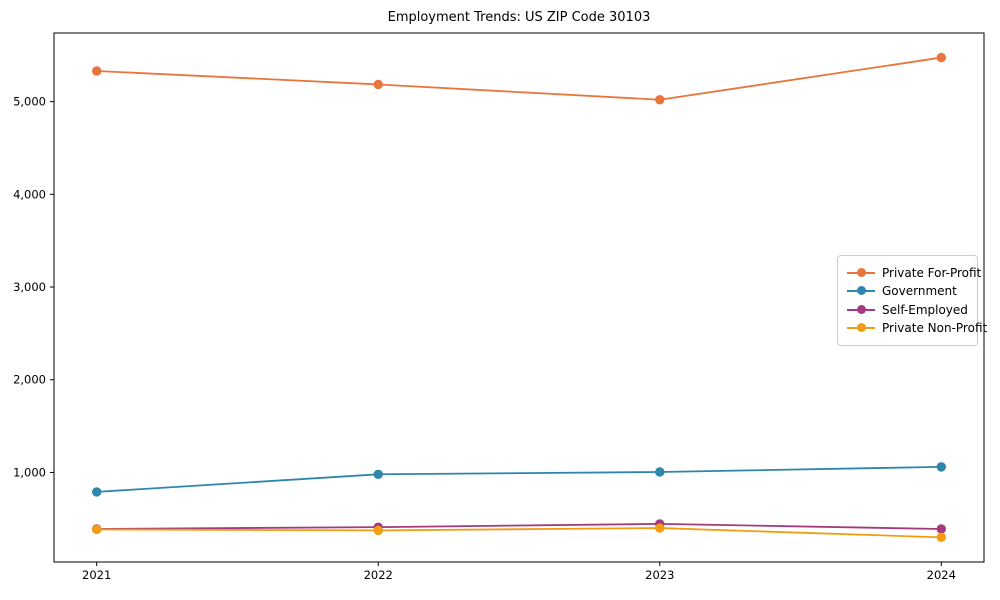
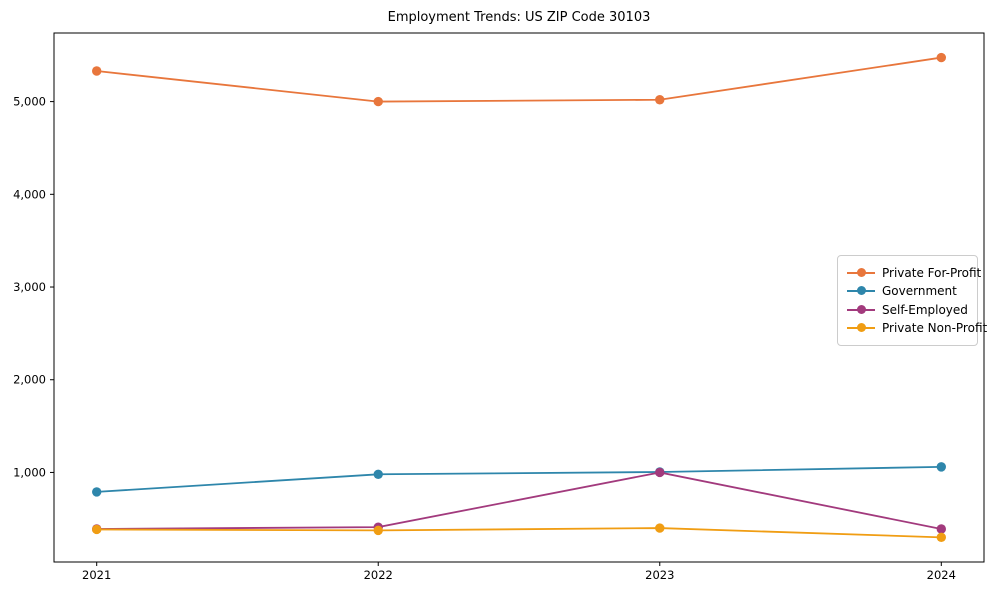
Private For-Profit/2022: 5200 -> 5000
Self-Employed/2023: 400 -> 1000
